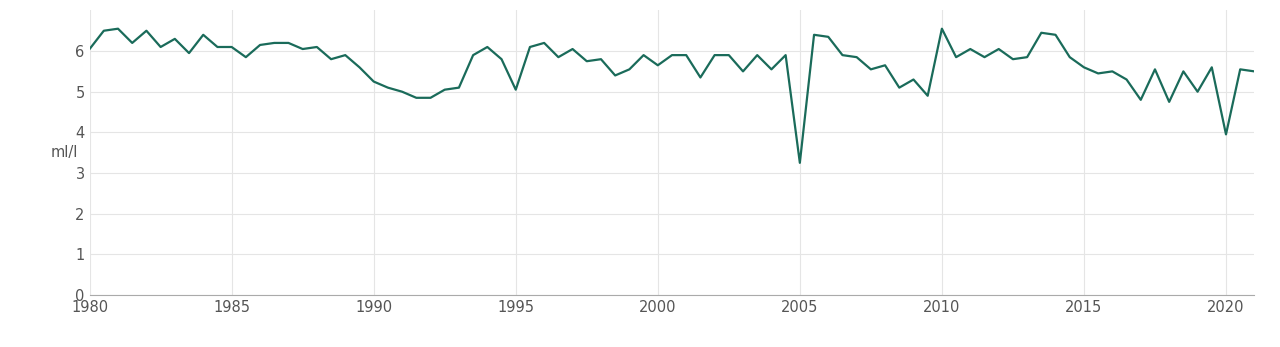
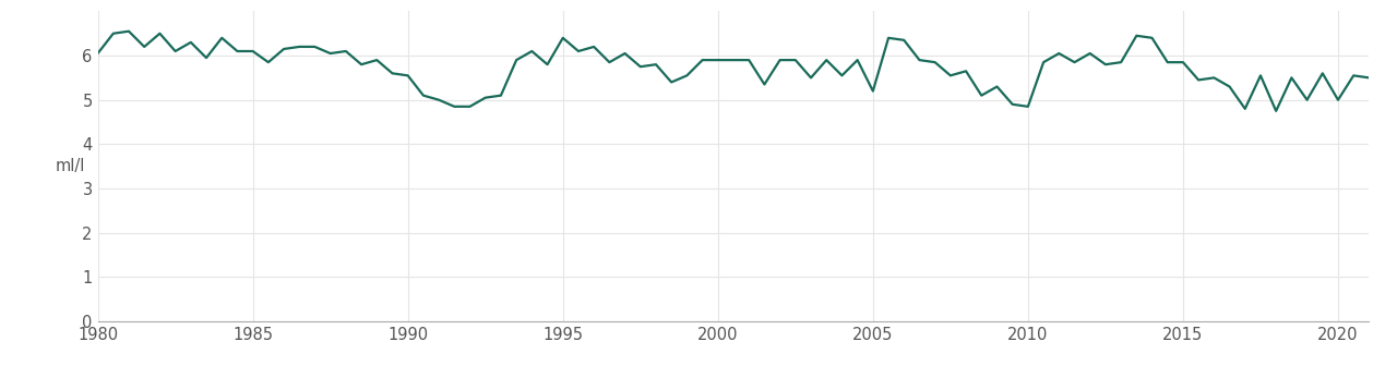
1990: 5.25 -> 5.55
1995: 5.05 -> 6.40
2000: 5.65 -> 5.90
2005: 3.25 -> 5.20
2010: 6.55 -> 4.85
2015: 5.60 -> 5.85
2020: 3.95 -> 5.00
